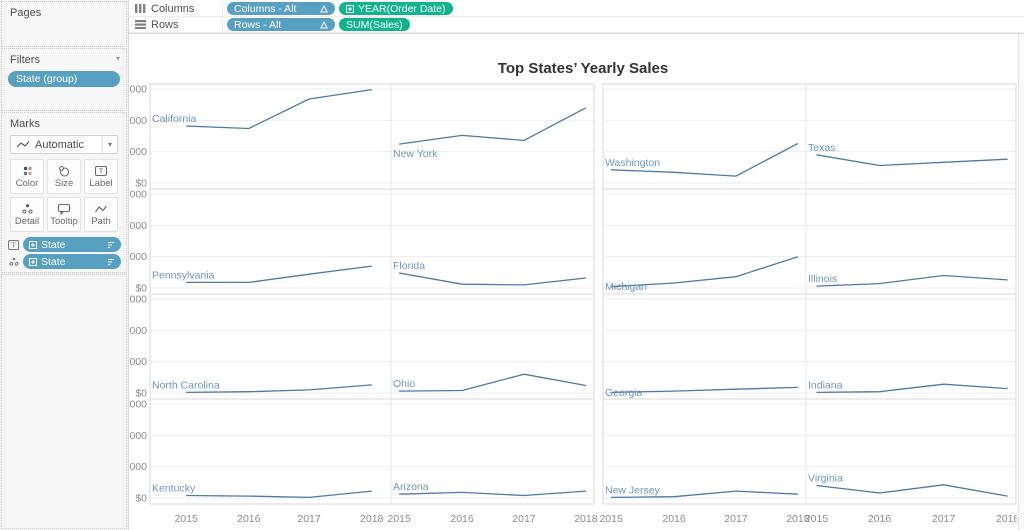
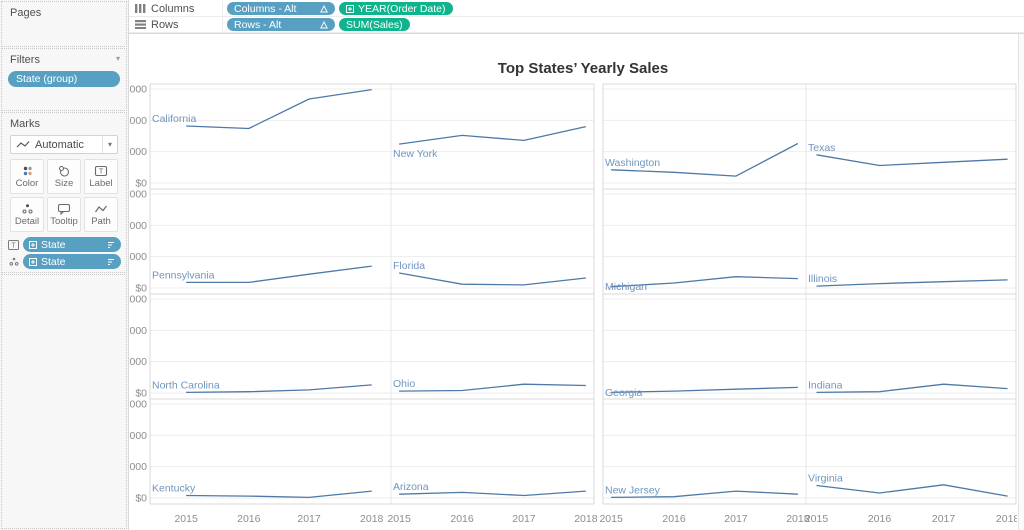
Illinois/2017: $20000 -> $10000
Ohio/2017: $30000 -> $10000
New York/2018: $120000 -> $90000
Michigan/2018: $50000 -> $20000
